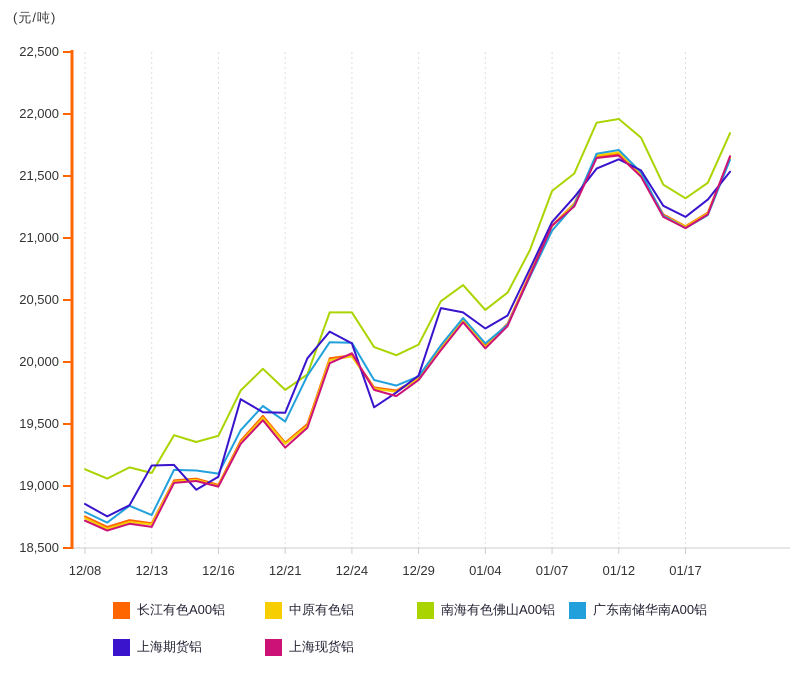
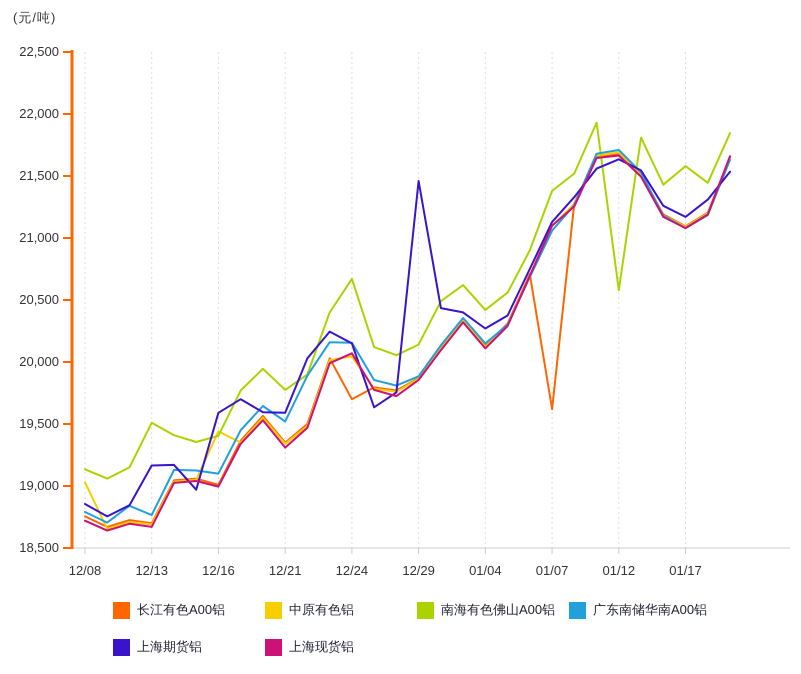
中原有色铝/12/08: 18740 -> 19030
南海有色佛山A00铝/12/13: 19100 -> 19510
中原有色铝/12/16: 19000 -> 19440
上海期货铝/12/16: 19080 -> 19590
长江有色A00铝/12/24: 20060 -> 19700
南海有色佛山A00铝/12/24: 20400 -> 20670
上海期货铝/12/29: 19890 -> 21460
长江有色A00铝/01/07: 21100 -> 19620
南海有色佛山A00铝/01/12: 21960 -> 20580
南海有色佛山A00铝/01/17: 21320 -> 21580
